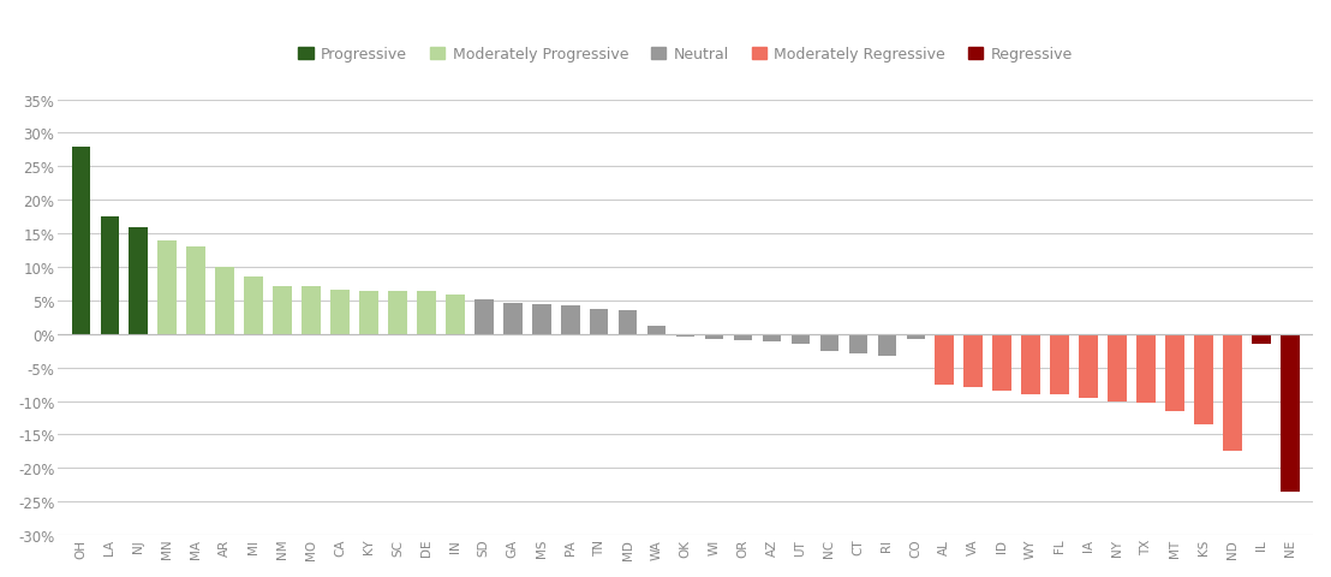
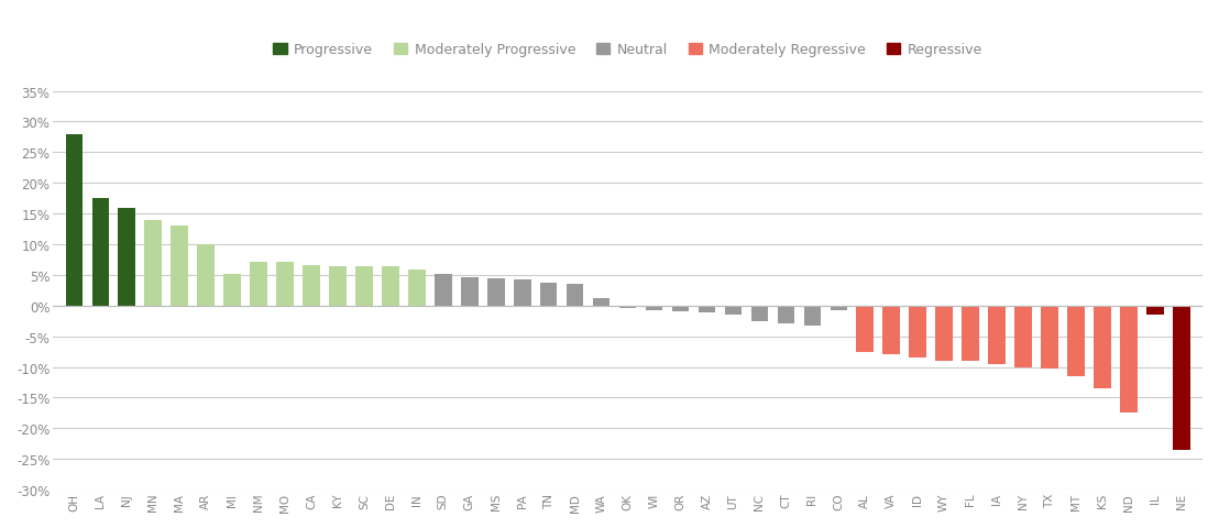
MI: 8.5% -> 5.2%
